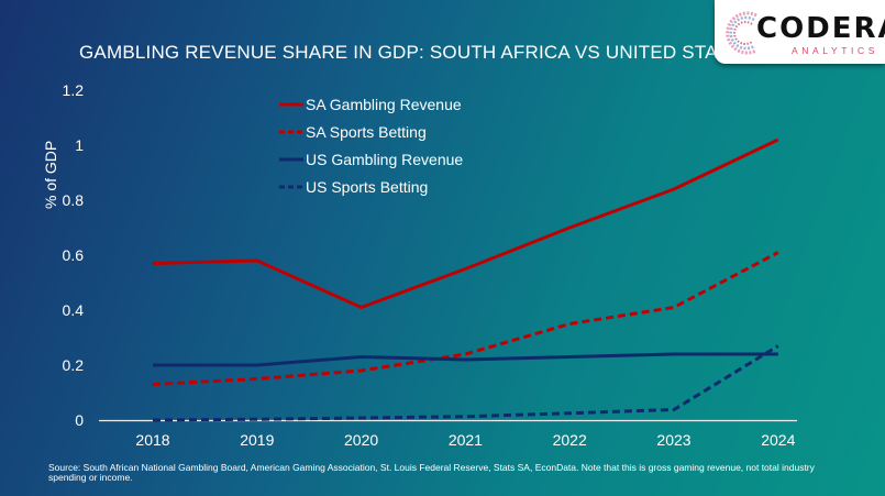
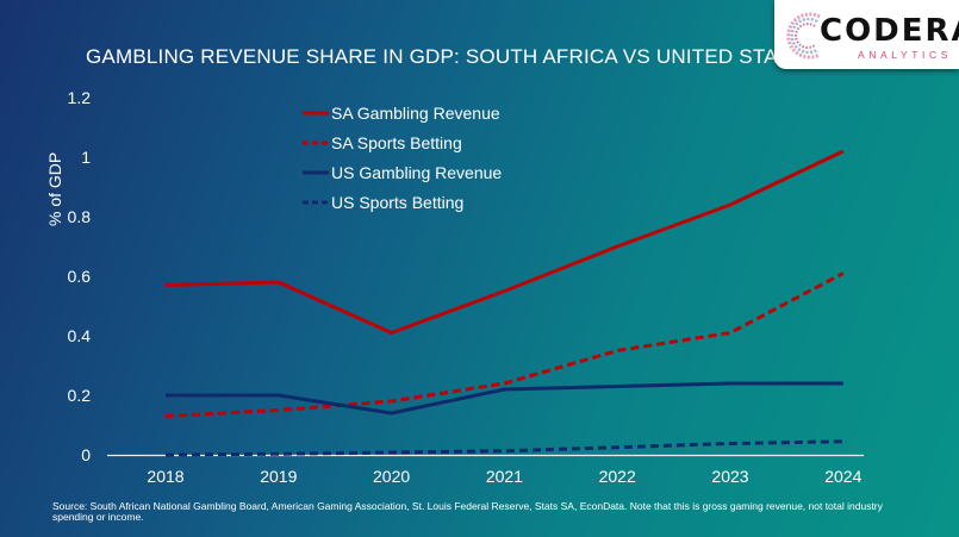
US Gambling Revenue/2020: 0.23 -> 0.14
US Sports Betting/2024: 0.27 -> 0.04
